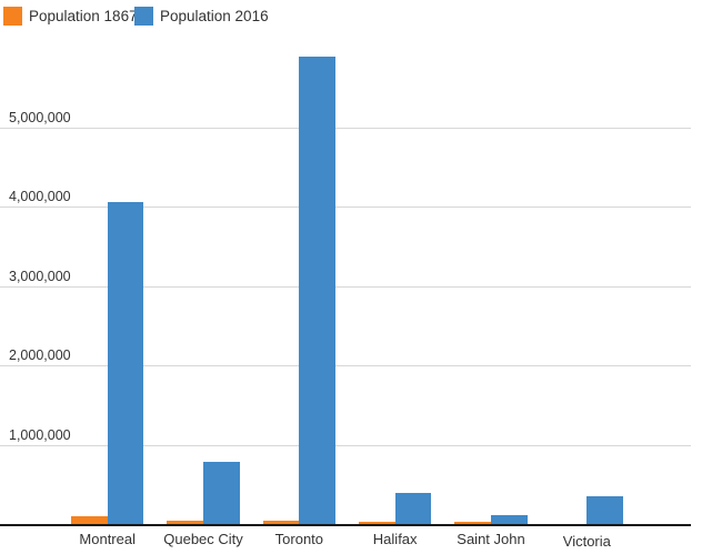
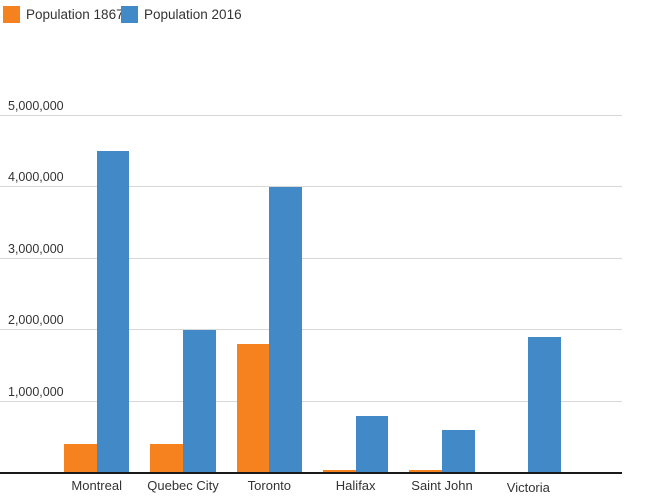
Population 1867/Montreal: 100000 -> 400000
Population 2016/Montreal: 4100000 -> 4500000
Population 1867/Quebec City: 100000 -> 400000
Population 2016/Quebec City: 800000 -> 2000000
Population 1867/Toronto: 100000 -> 1800000
Population 2016/Toronto: 5900000 -> 4000000
Population 2016/Halifax: 400000 -> 800000
Population 2016/Saint John: 100000 -> 600000
Population 2016/Victoria: 400000 -> 1900000
